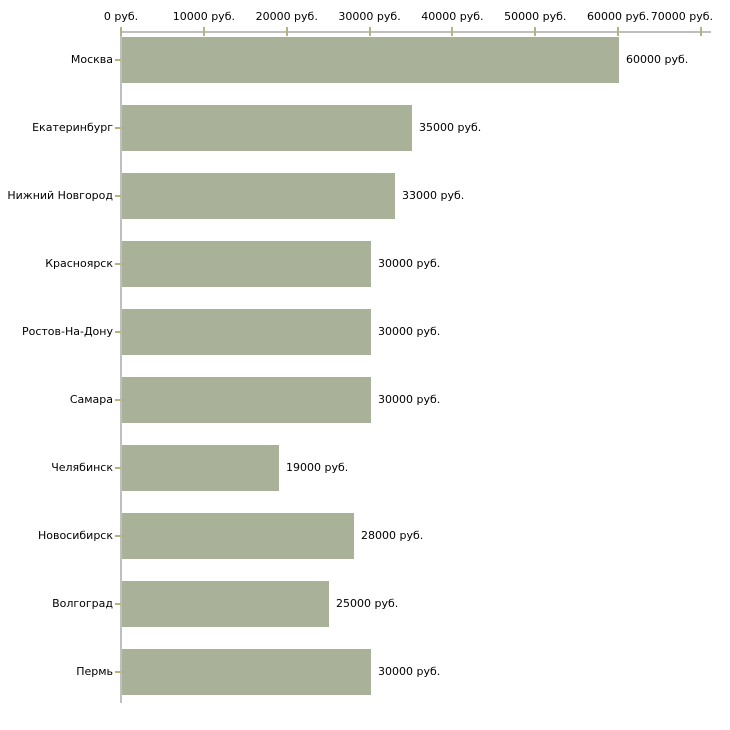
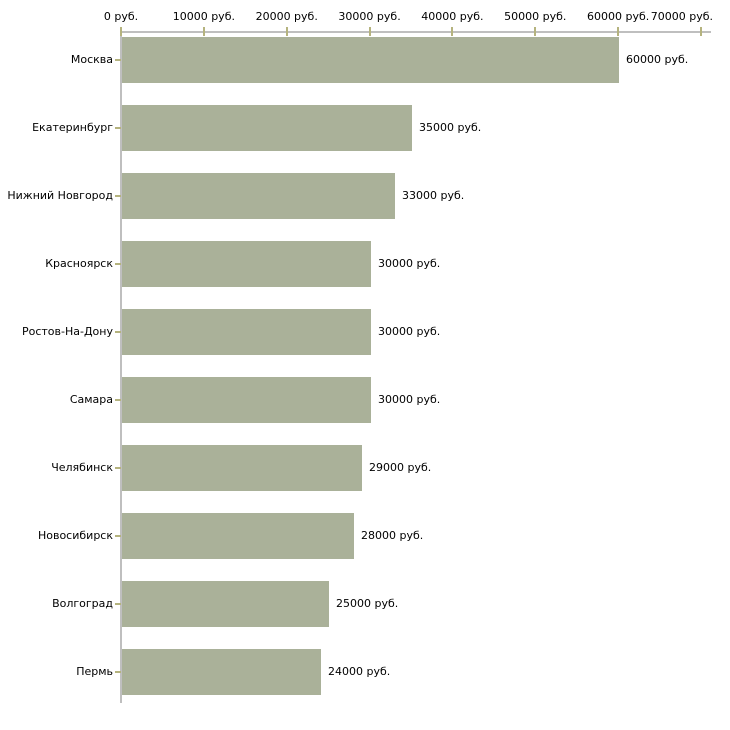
Челябинск: 19000 -> 29000
Пермь: 30000 -> 24000
